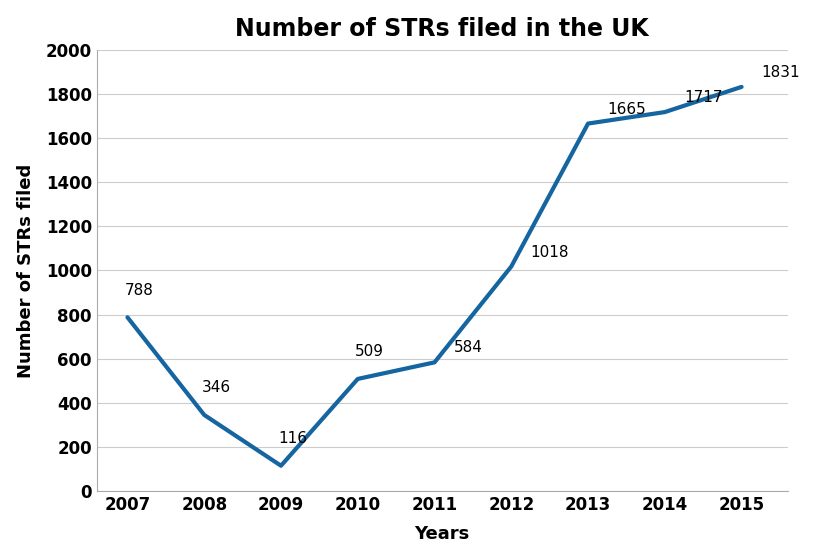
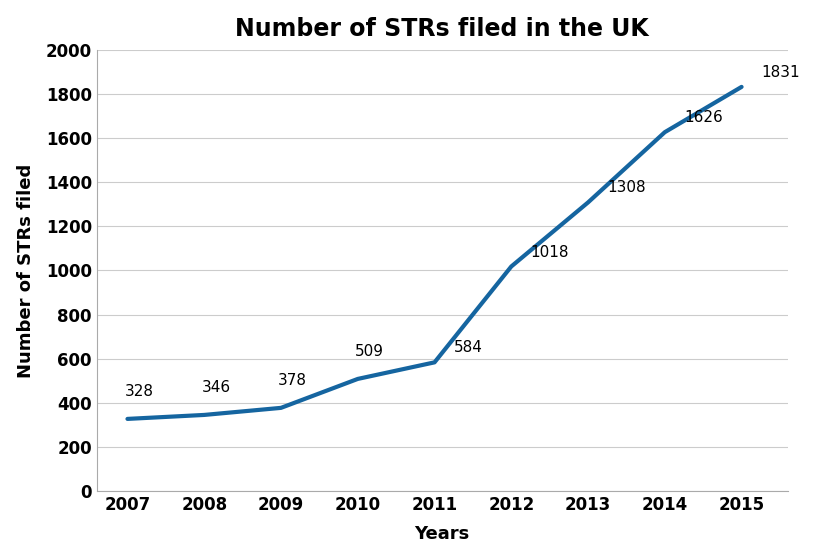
2007: 788 -> 328
2009: 116 -> 378
2013: 1665 -> 1308
2014: 1717 -> 1626
